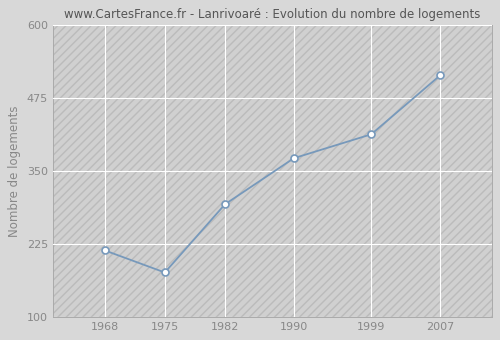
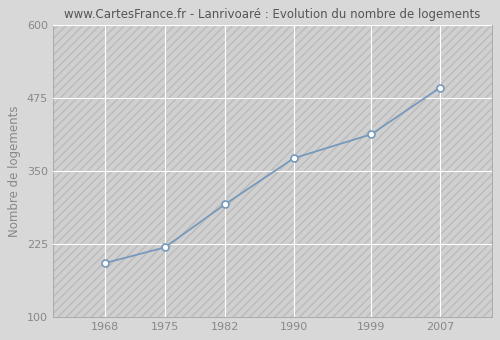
1968: 214 -> 192
1975: 176 -> 219
2007: 514 -> 493
